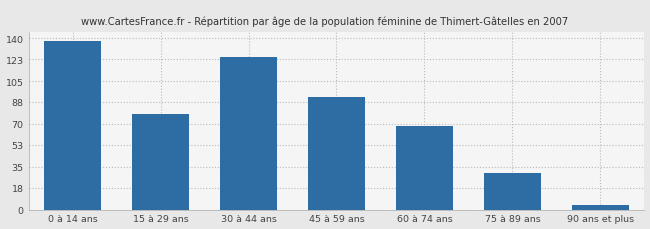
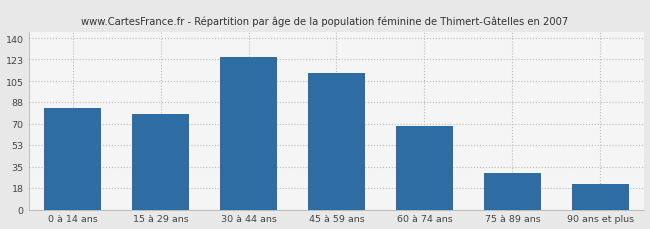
0 à 14 ans: 138 -> 83
45 à 59 ans: 92 -> 112
90 ans et plus: 4 -> 21
